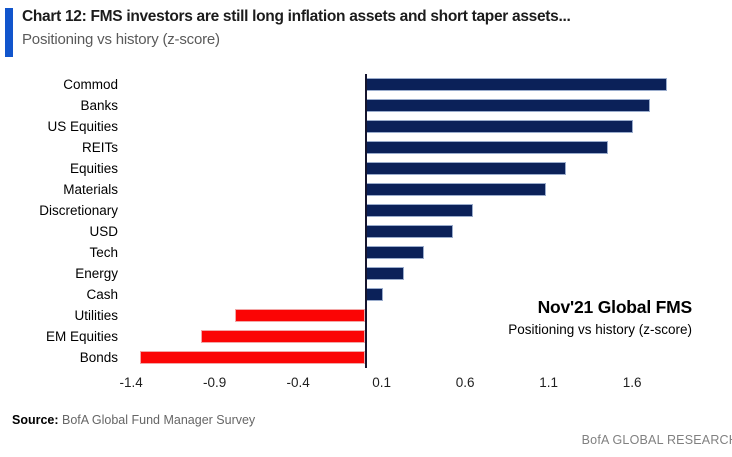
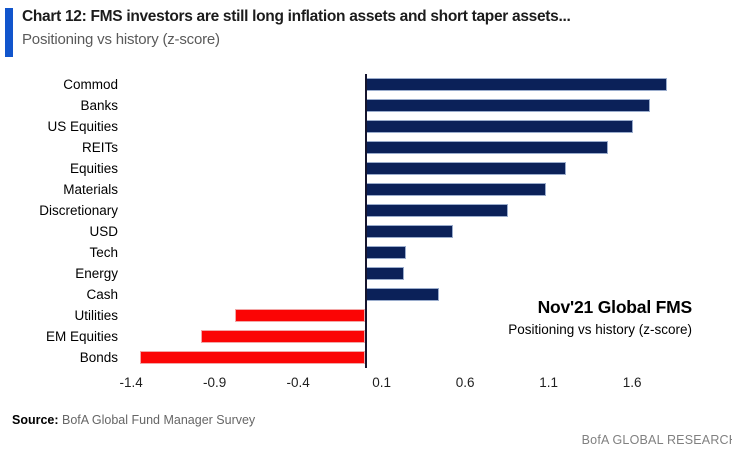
Discretionary: 0.64 -> 0.85
Tech: 0.35 -> 0.24
Cash: 0.10 -> 0.44
